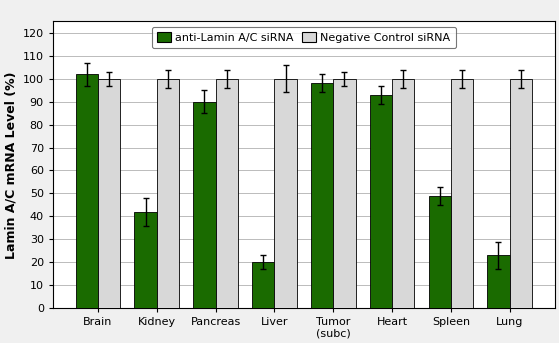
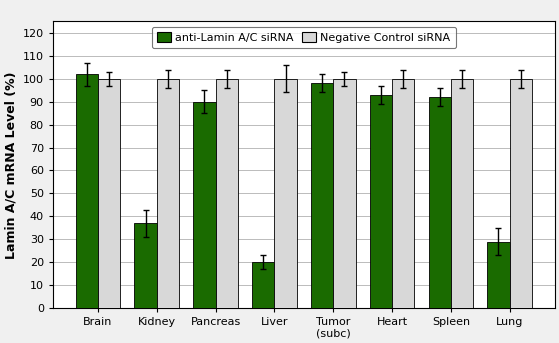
anti-Lamin A/C siRNA/Kidney: 42 -> 37
anti-Lamin A/C siRNA/Spleen: 49 -> 92
anti-Lamin A/C siRNA/Lung: 23 -> 29
